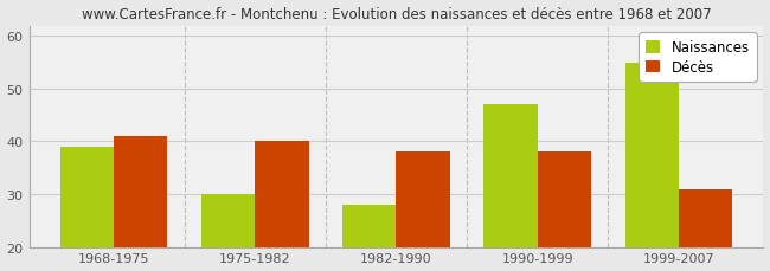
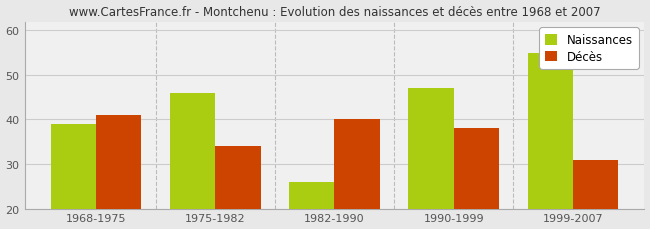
Naissances/1975-1982: 30 -> 46
Décès/1975-1982: 40 -> 34
Naissances/1982-1990: 28 -> 26
Décès/1982-1990: 38 -> 40
